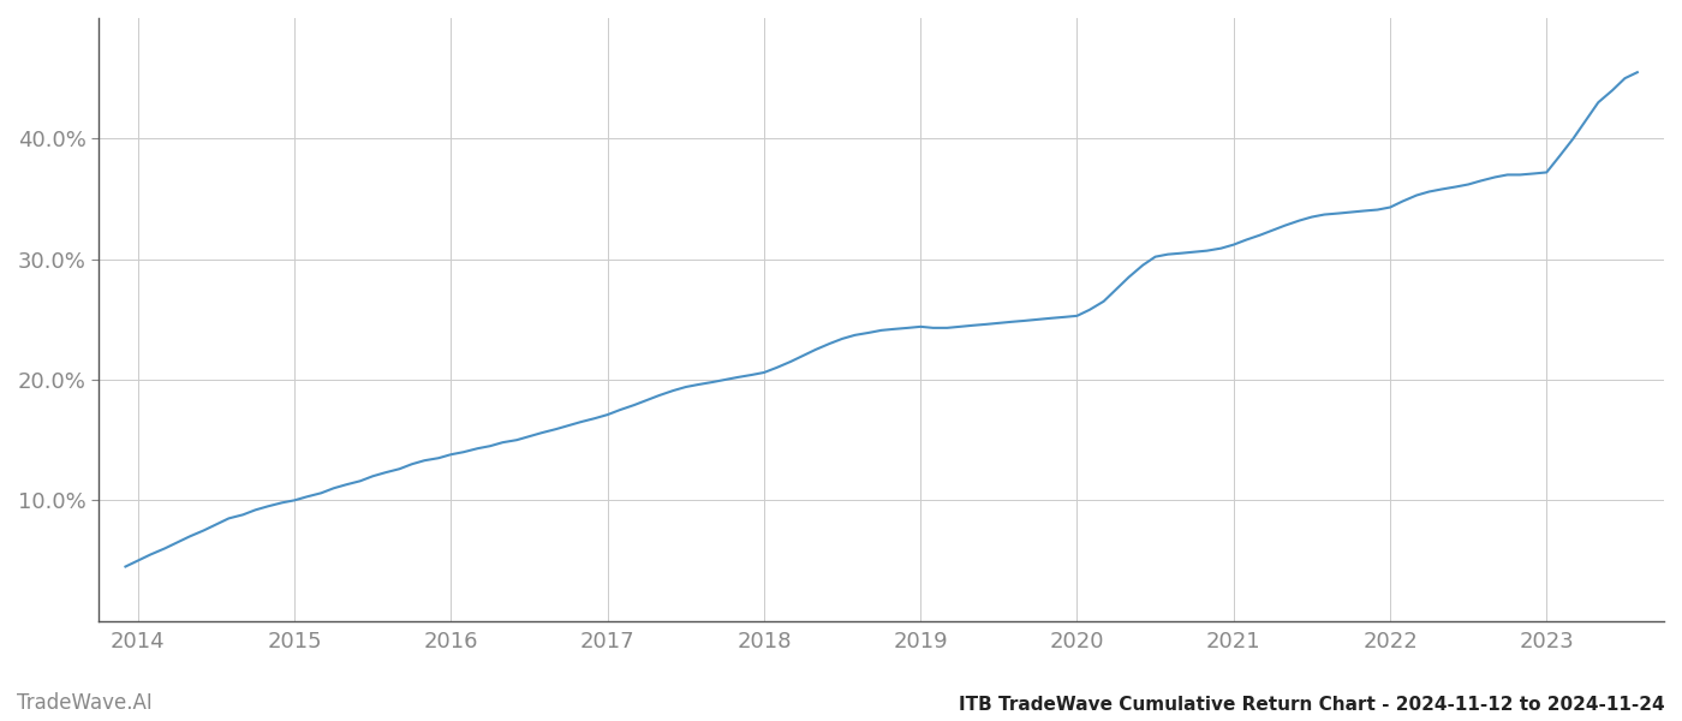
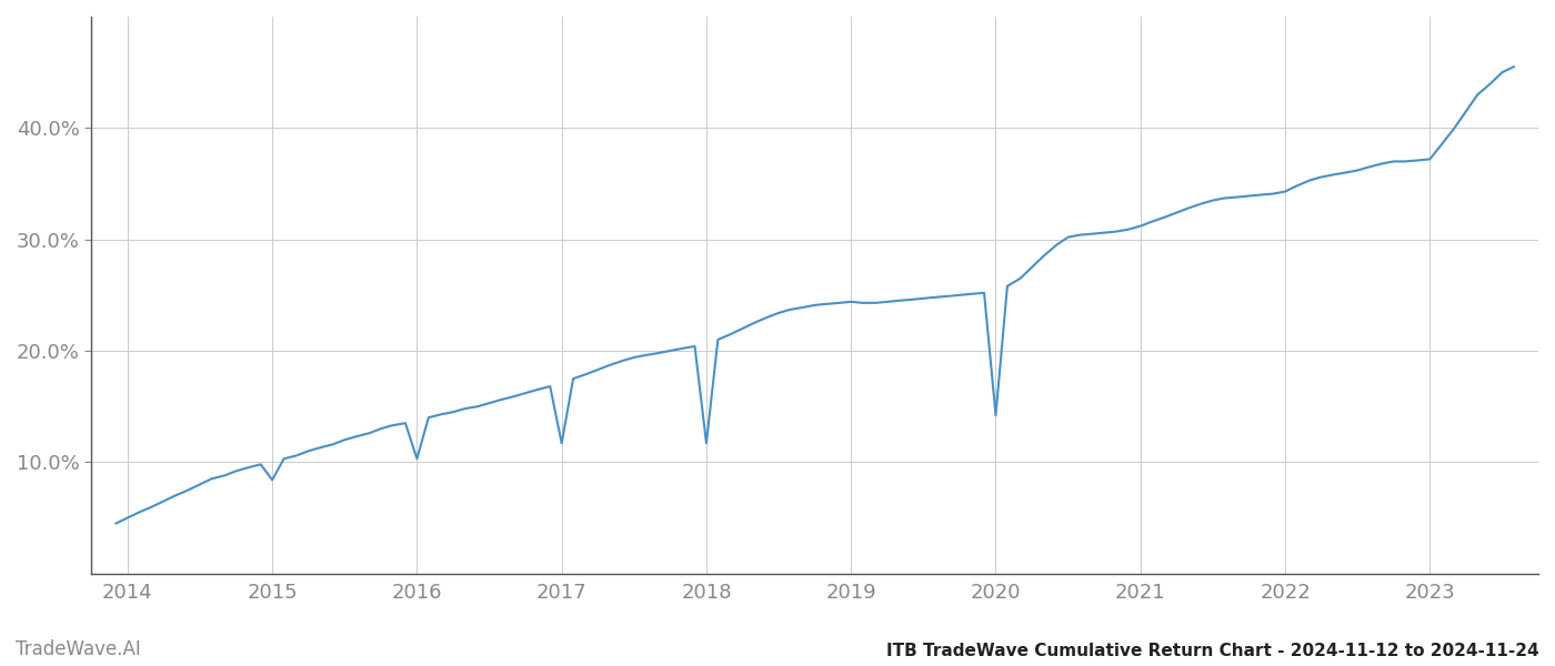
2015: 10.0% -> 8.4%
2016: 13.8% -> 10.3%
2017: 17.1% -> 11.7%
2018: 20.6% -> 11.7%
2020: 25.3% -> 14.2%
